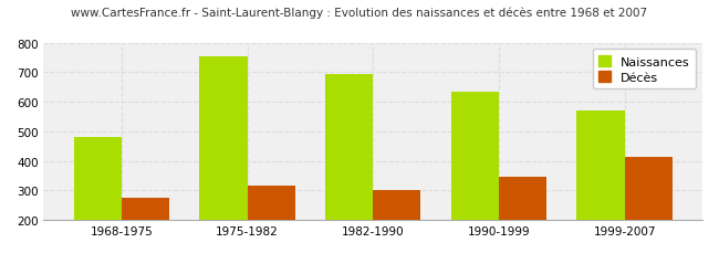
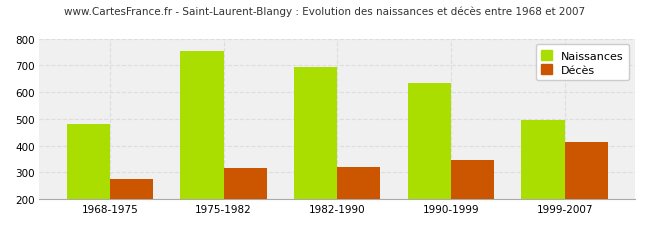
Décès/1982-1990: 300 -> 320
Naissances/1999-2007: 570 -> 495
